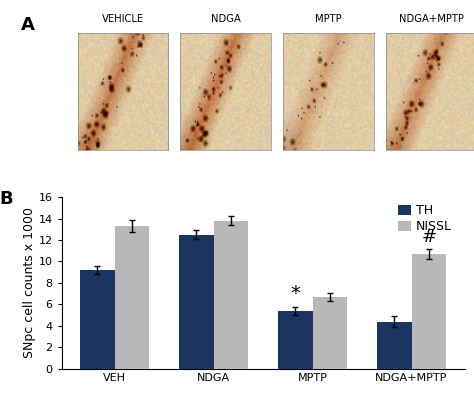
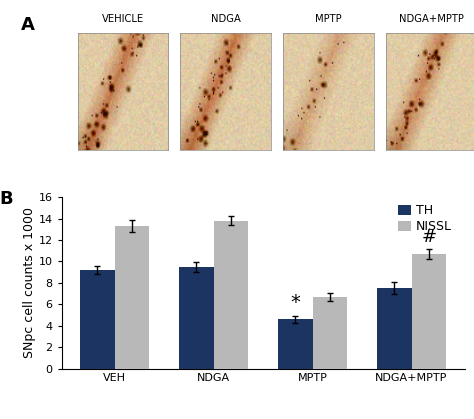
TH/NDGA: 12.5 -> 9.5
TH/MPTP: 5.4 -> 4.6
TH/NDGA+MPTP: 4.4 -> 7.5
